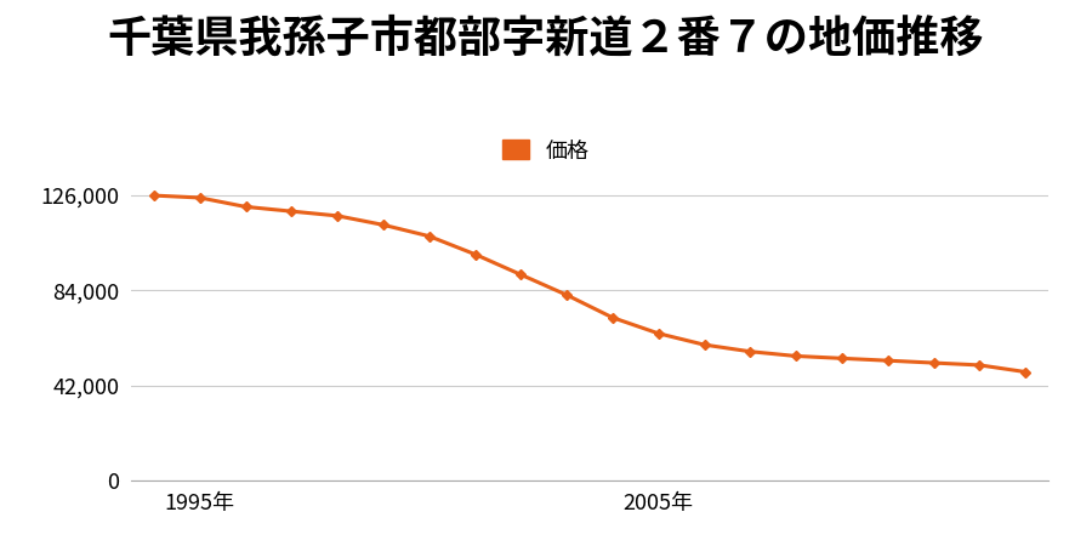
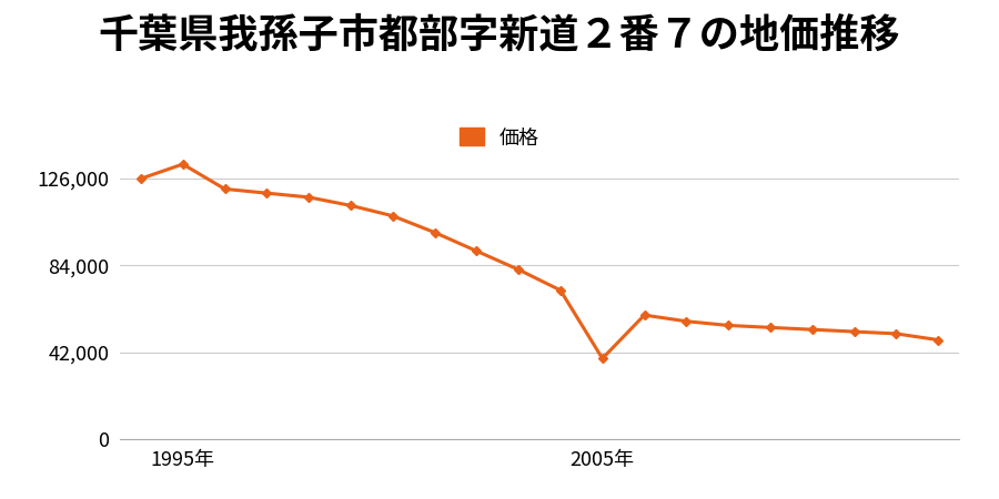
1995年: 125,000 -> 133,000
2005年: 65,000 -> 39,000
